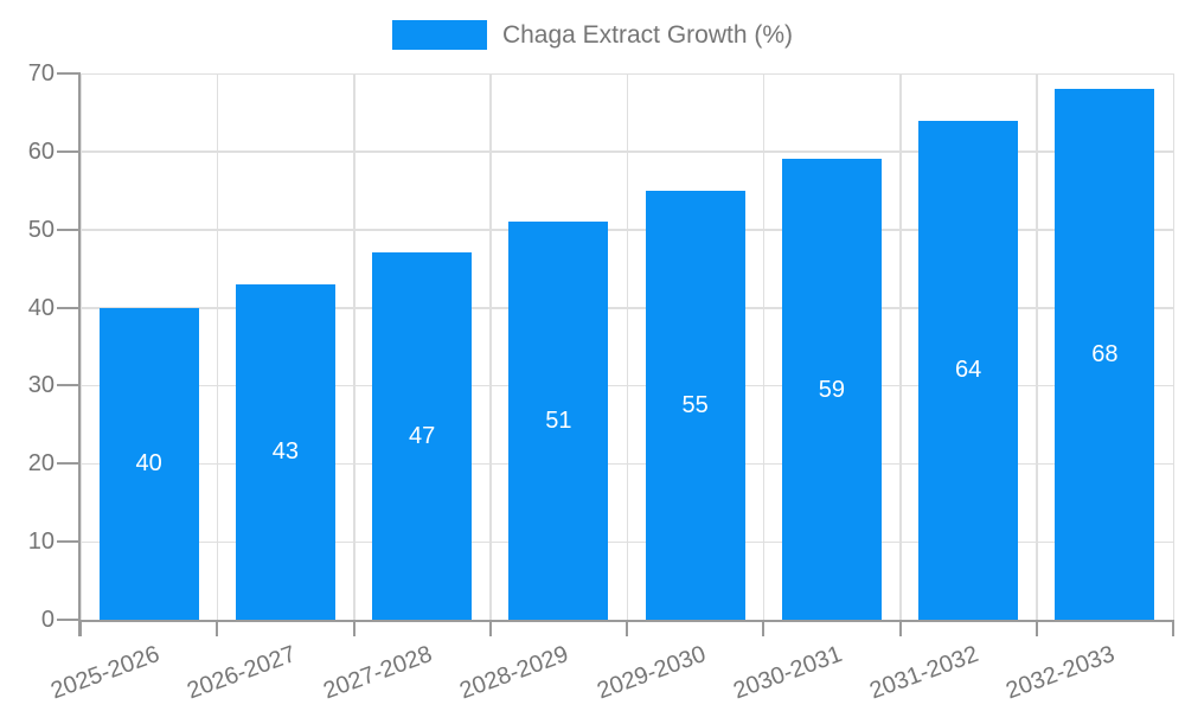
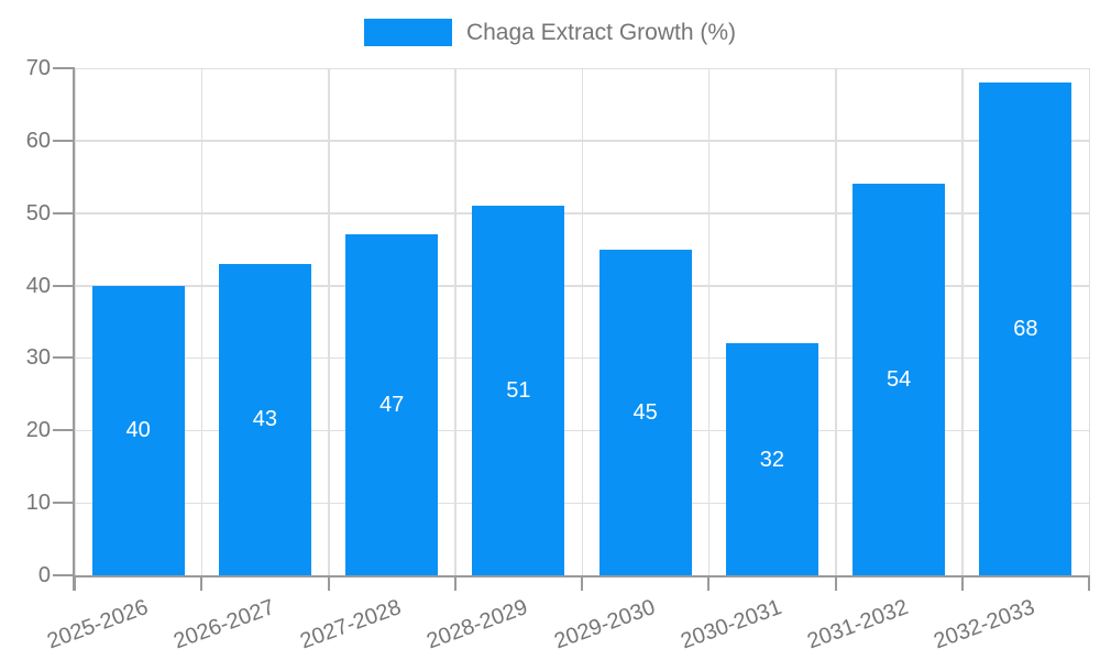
2029-2030: 55 -> 45
2030-2031: 59 -> 32
2031-2032: 64 -> 54
